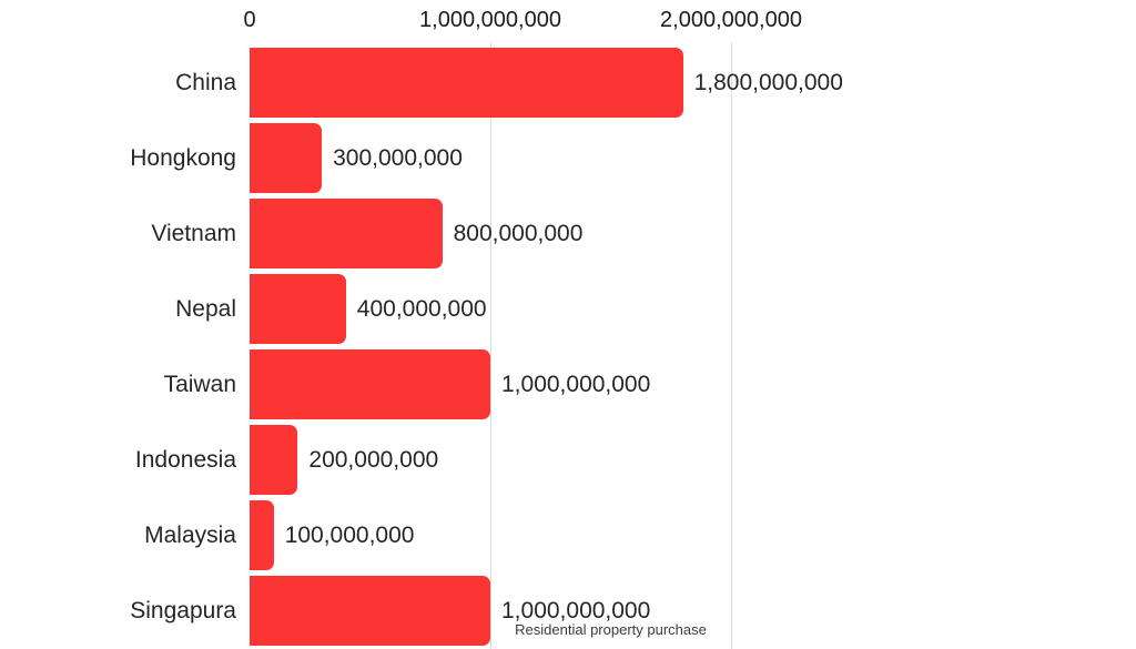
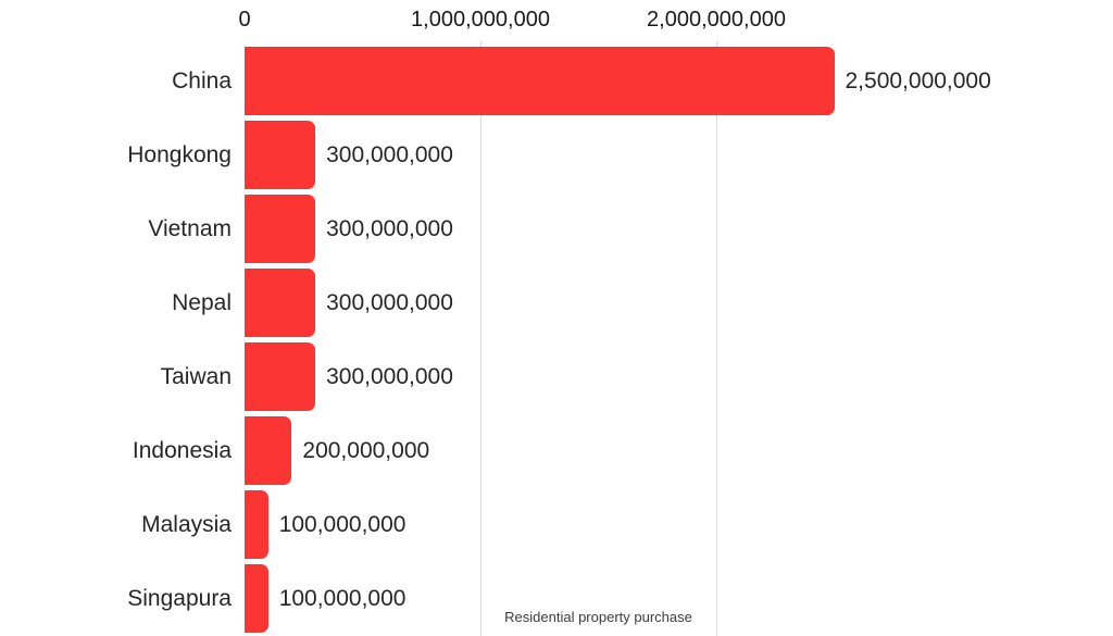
China: 1,800,000,000 -> 2,500,000,000
Vietnam: 800,000,000 -> 300,000,000
Nepal: 400,000,000 -> 300,000,000
Taiwan: 1,000,000,000 -> 300,000,000
Singapura: 1,000,000,000 -> 100,000,000
